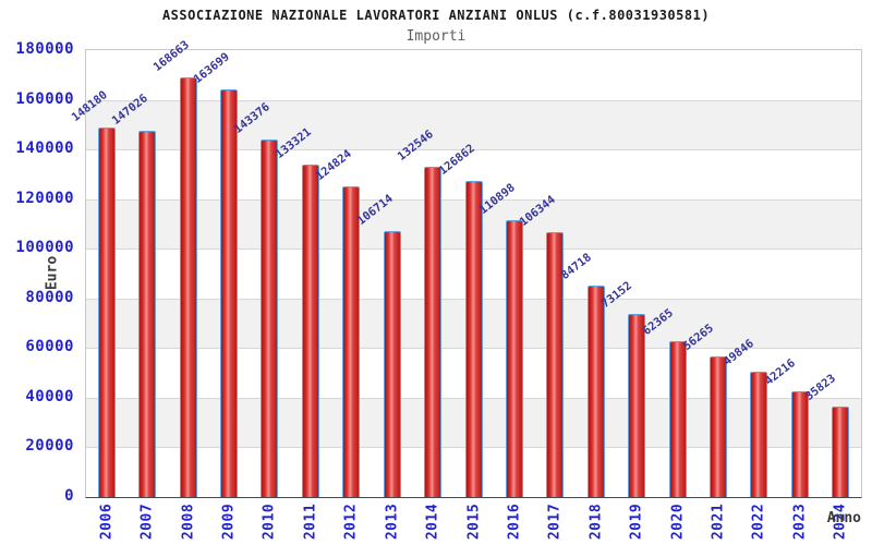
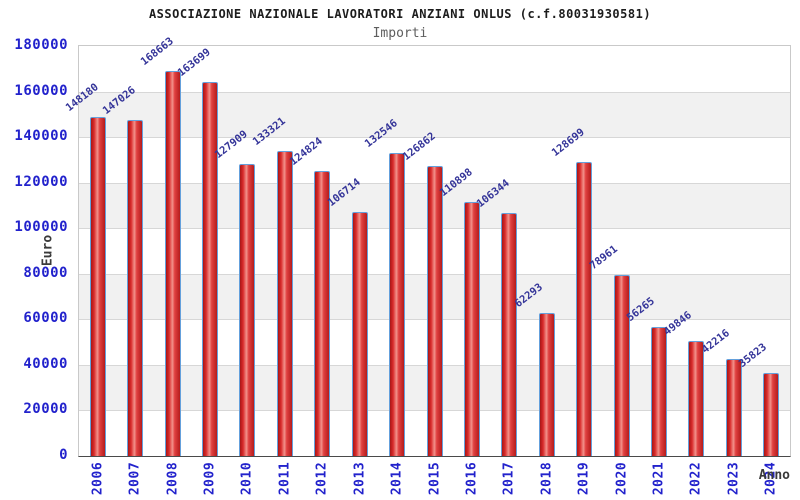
2010: 143376 -> 127909
2018: 84718 -> 62293
2019: 73152 -> 128699
2020: 62365 -> 78961
